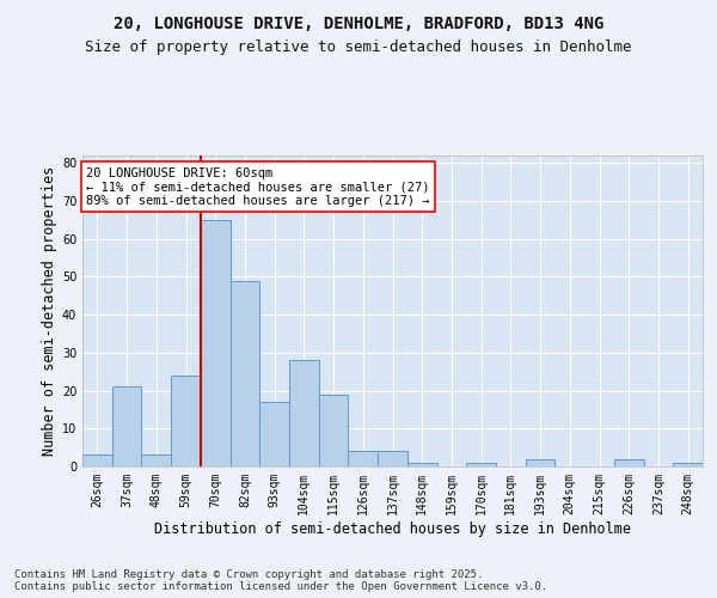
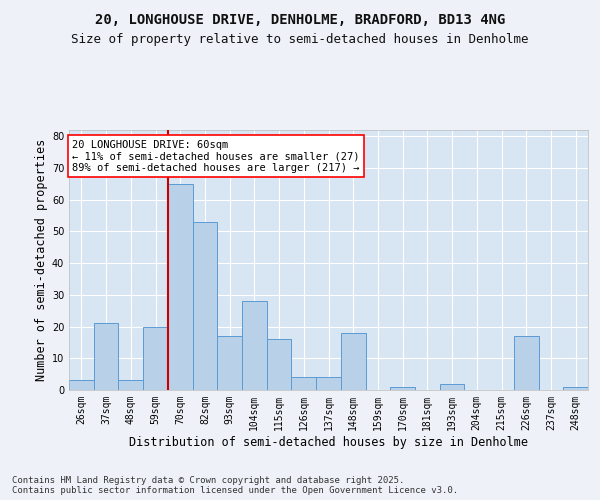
59sqm: 24 -> 20
82sqm: 49 -> 53
115sqm: 19 -> 16
148sqm: 1 -> 18
226sqm: 2 -> 17
